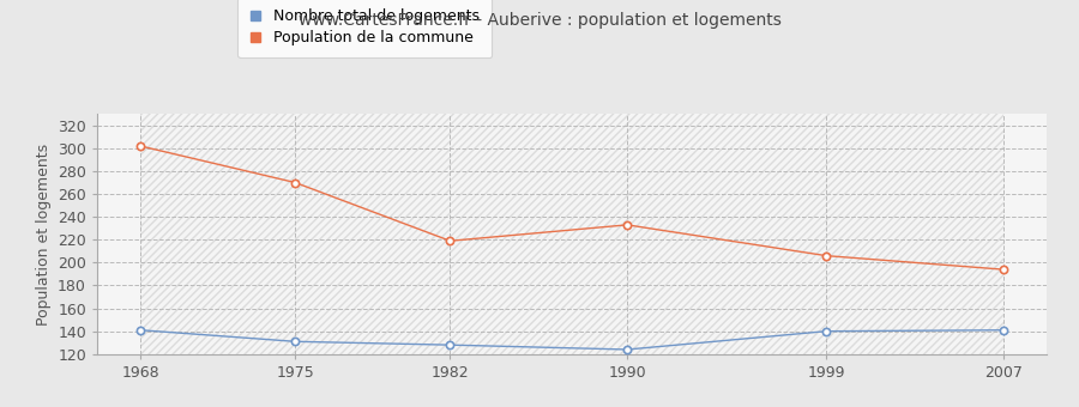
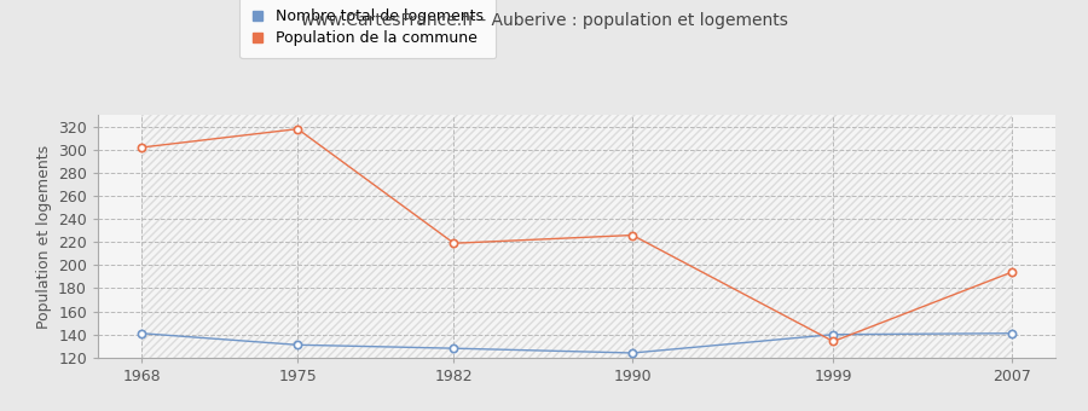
Population de la commune/1975: 270 -> 318
Population de la commune/1990: 233 -> 226
Population de la commune/1999: 206 -> 134
